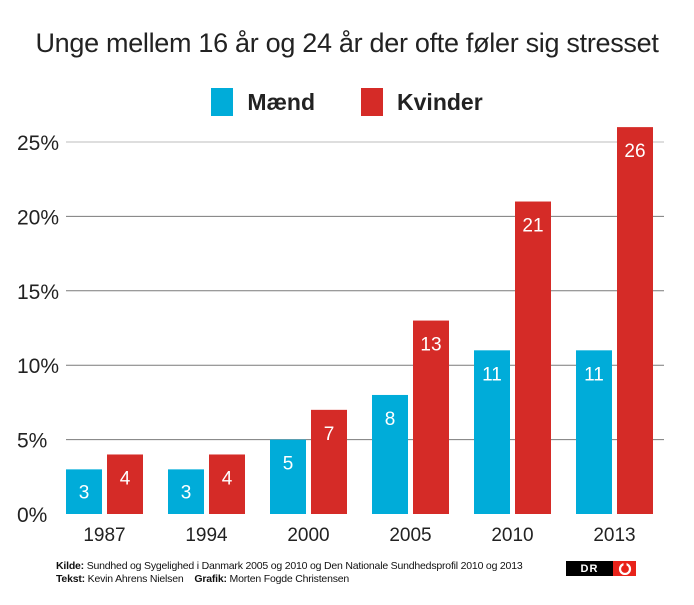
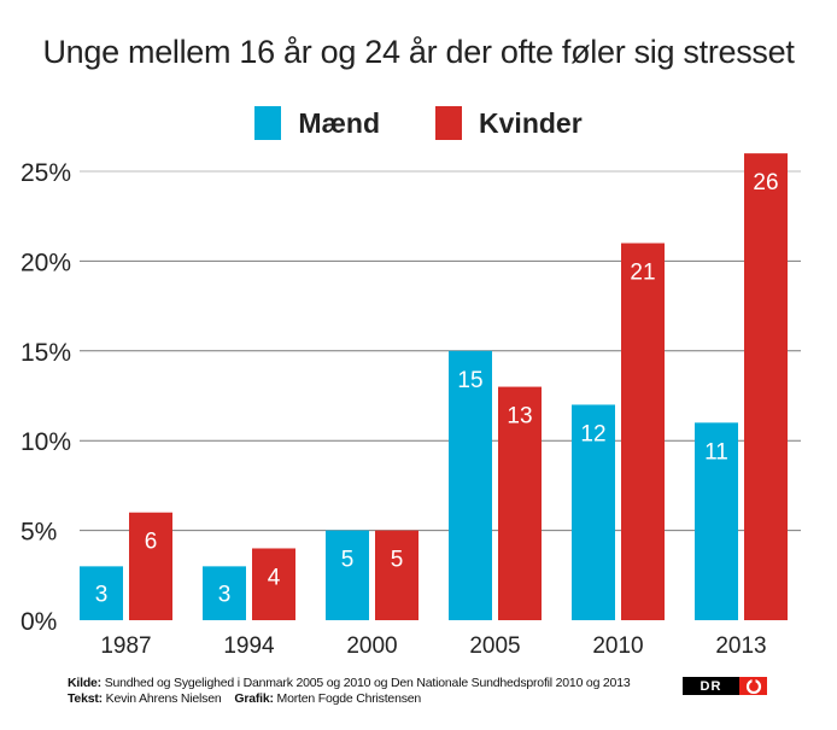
Kvinder/1987: 4 -> 6
Kvinder/2000: 7 -> 5
Mænd/2005: 8 -> 15
Mænd/2010: 11 -> 12
